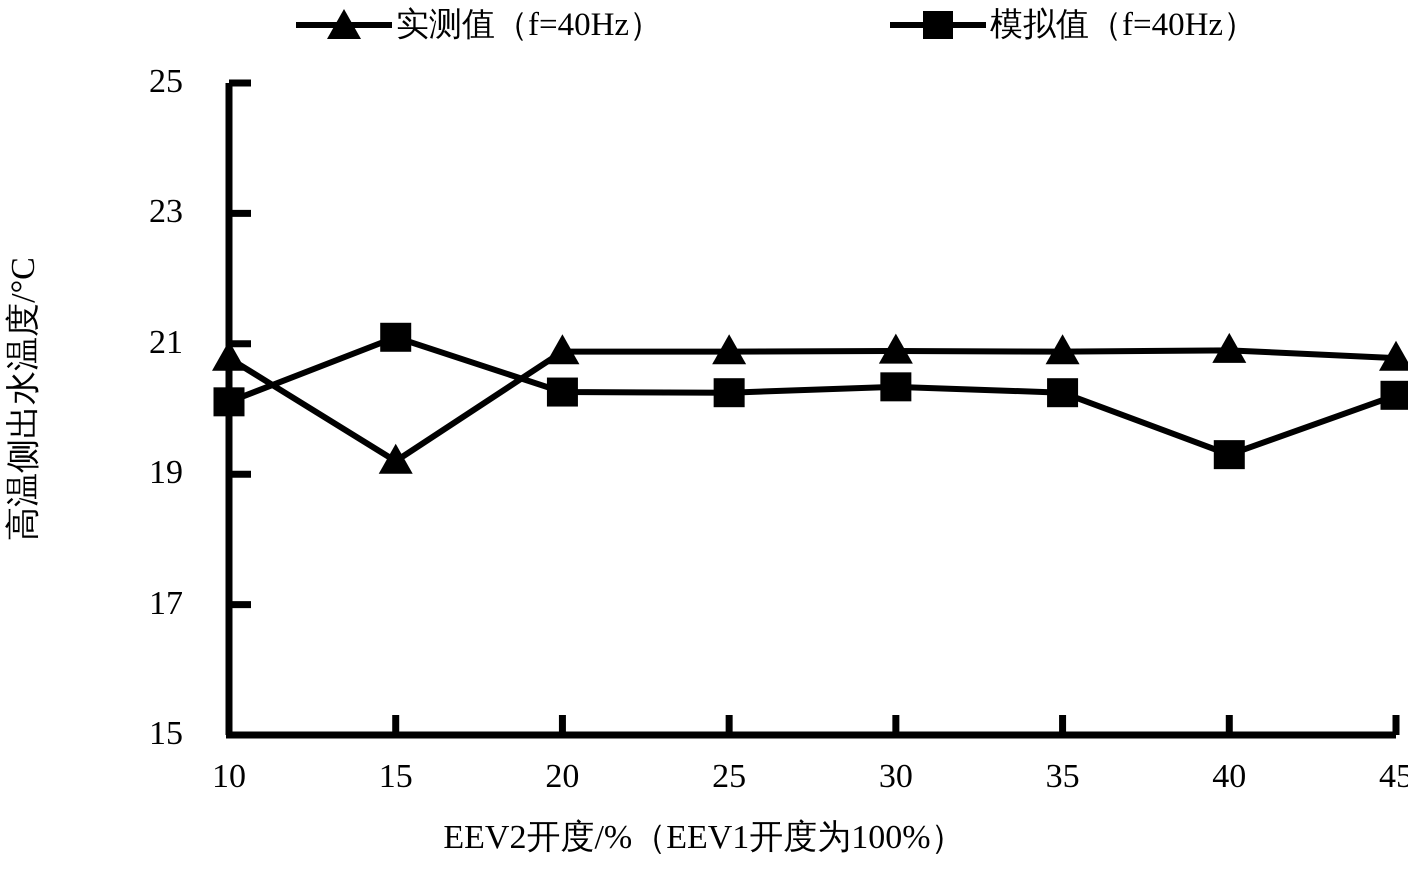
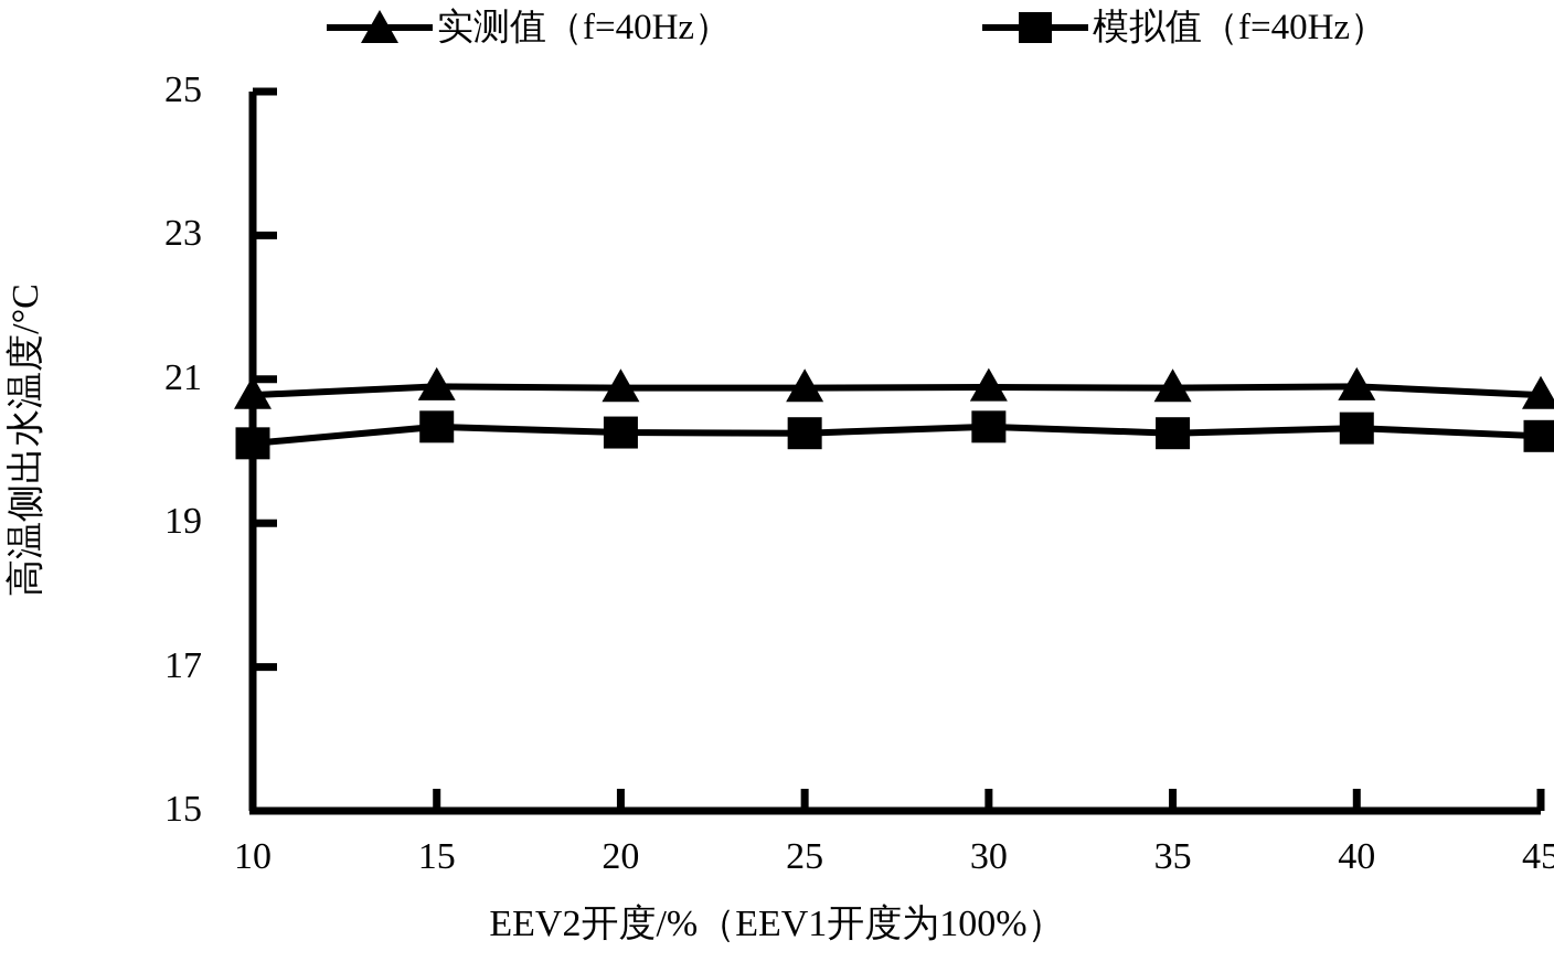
实测值（f=40Hz）/15: 19.2 -> 20.9
模拟值（f=40Hz）/15: 21.1 -> 20.3
模拟值（f=40Hz）/40: 19.3 -> 20.3
